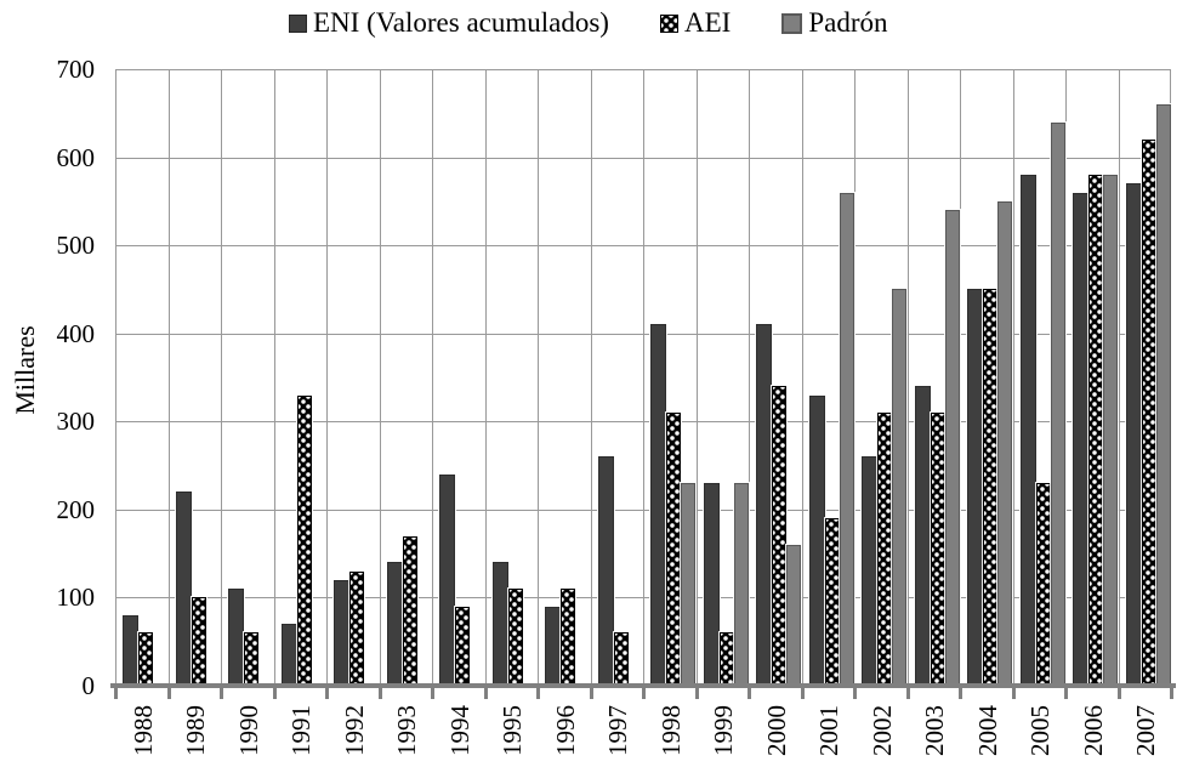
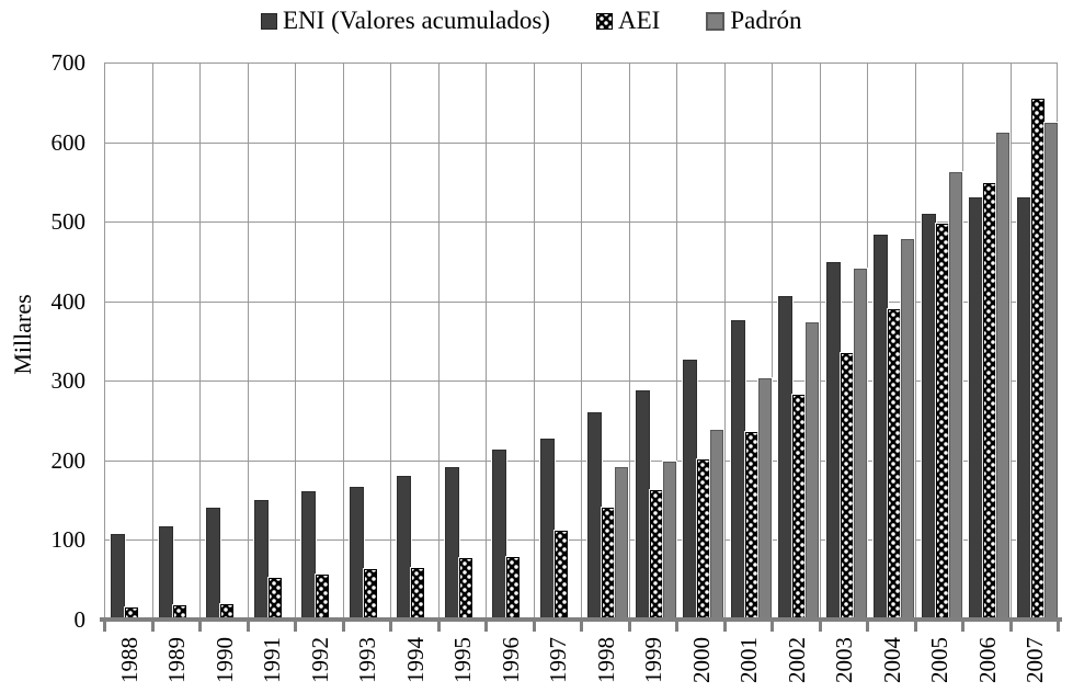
ENI (Valores acumulados)/1988: 80 -> 110
AEI/1988: 60 -> 20
ENI (Valores acumulados)/1989: 220 -> 120
AEI/1989: 100 -> 20
ENI (Valores acumulados)/1990: 110 -> 140
AEI/1990: 60 -> 20
ENI (Valores acumulados)/1991: 70 -> 150
AEI/1991: 330 -> 50
ENI (Valores acumulados)/1992: 120 -> 160
AEI/1992: 130 -> 60
ENI (Valores acumulados)/1993: 140 -> 170
AEI/1993: 170 -> 60
ENI (Valores acumulados)/1994: 240 -> 180
AEI/1994: 90 -> 60
ENI (Valores acumulados)/1995: 140 -> 190
AEI/1995: 110 -> 80
ENI (Valores acumulados)/1996: 90 -> 210
AEI/1996: 110 -> 80
ENI (Valores acumulados)/1997: 260 -> 230
AEI/1997: 60 -> 110
ENI (Valores acumulados)/1998: 410 -> 260
AEI/1998: 310 -> 140
Padrón/1998: 230 -> 190
ENI (Valores acumulados)/1999: 230 -> 290
AEI/1999: 60 -> 160
Padrón/1999: 230 -> 200
ENI (Valores acumulados)/2000: 410 -> 330
AEI/2000: 340 -> 200
Padrón/2000: 160 -> 240
ENI (Valores acumulados)/2001: 330 -> 380
AEI/2001: 190 -> 240
Padrón/2001: 560 -> 300
ENI (Valores acumulados)/2002: 260 -> 410
AEI/2002: 310 -> 280
Padrón/2002: 450 -> 370
ENI (Valores acumulados)/2003: 340 -> 450
AEI/2003: 310 -> 340
Padrón/2003: 540 -> 440
ENI (Valores acumulados)/2004: 450 -> 480
AEI/2004: 450 -> 390
Padrón/2004: 550 -> 480
ENI (Valores acumulados)/2005: 580 -> 510
AEI/2005: 230 -> 500
Padrón/2005: 640 -> 560
ENI (Valores acumulados)/2006: 560 -> 530
AEI/2006: 580 -> 550
Padrón/2006: 580 -> 610
ENI (Valores acumulados)/2007: 570 -> 530
AEI/2007: 620 -> 650
Padrón/2007: 660 -> 620
